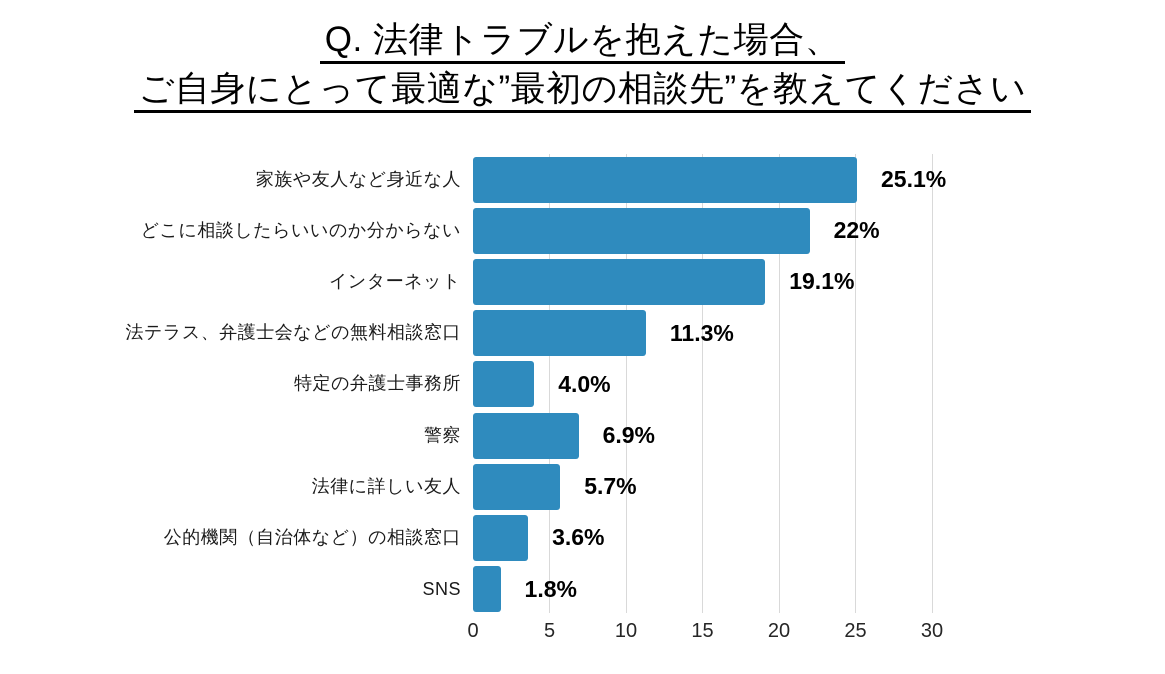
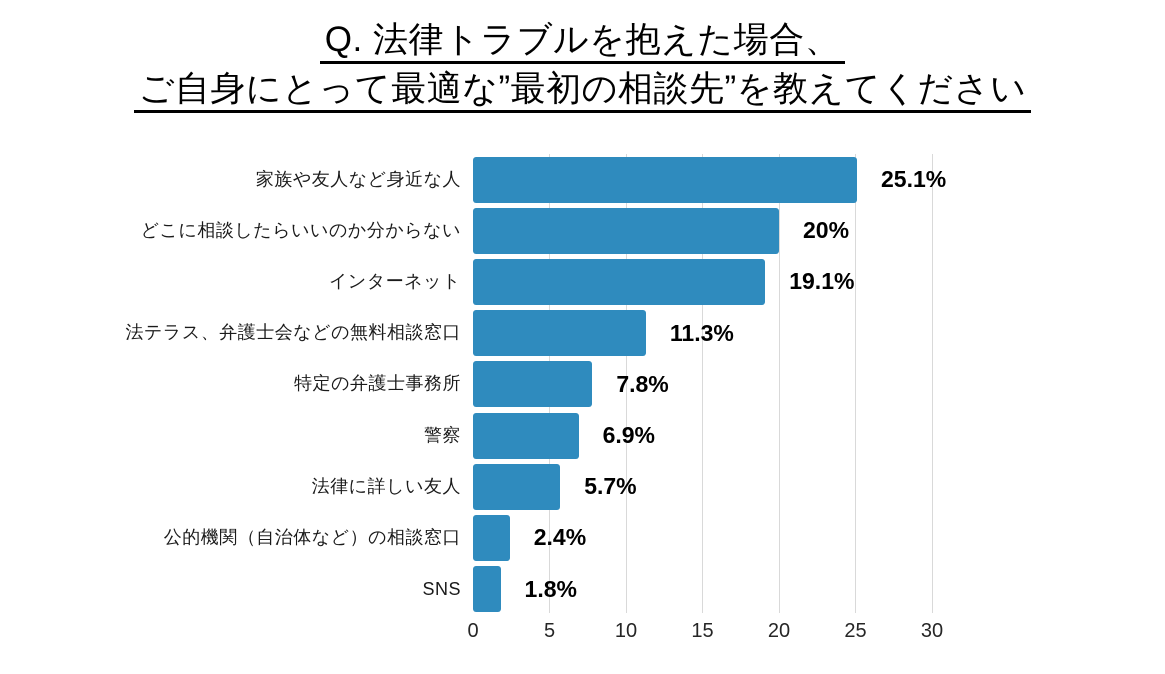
どこに相談したらいいのか分からない: 22% -> 20%
特定の弁護士事務所: 4.0% -> 7.8%
公的機関（自治体など）の相談窓口: 3.6% -> 2.4%
